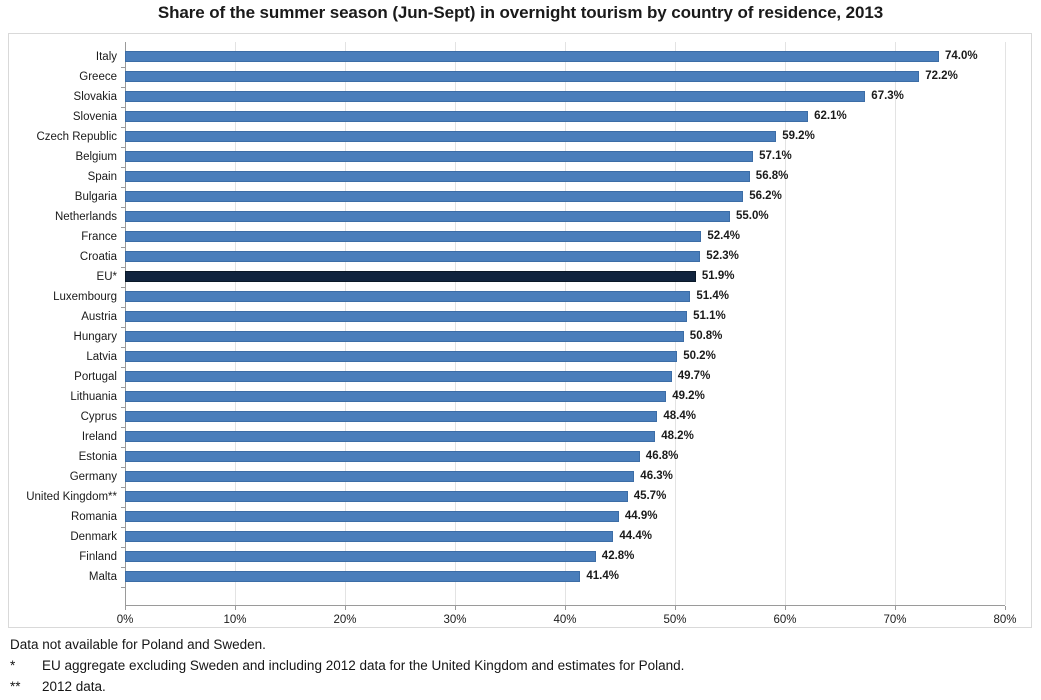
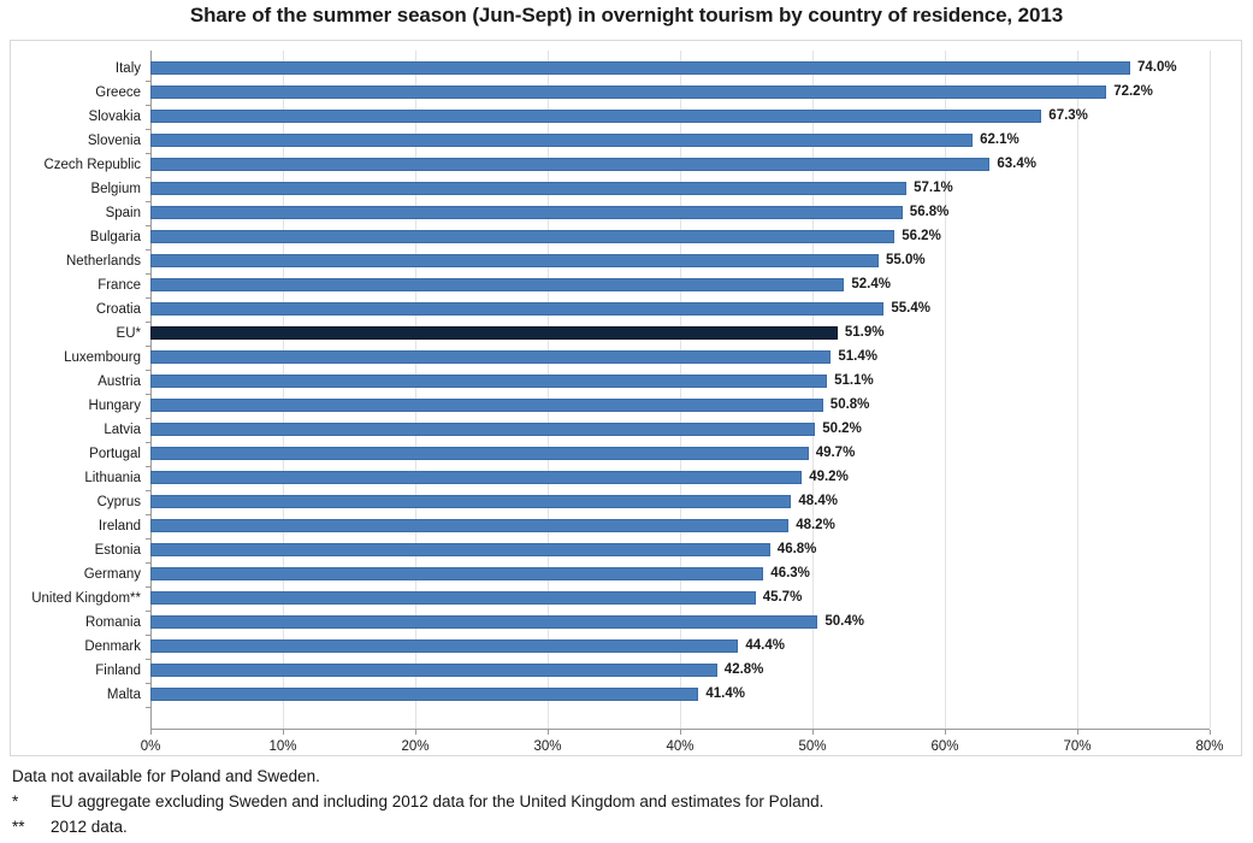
Czech Republic: 59.2% -> 63.4%
Croatia: 52.3% -> 55.4%
Romania: 44.9% -> 50.4%
